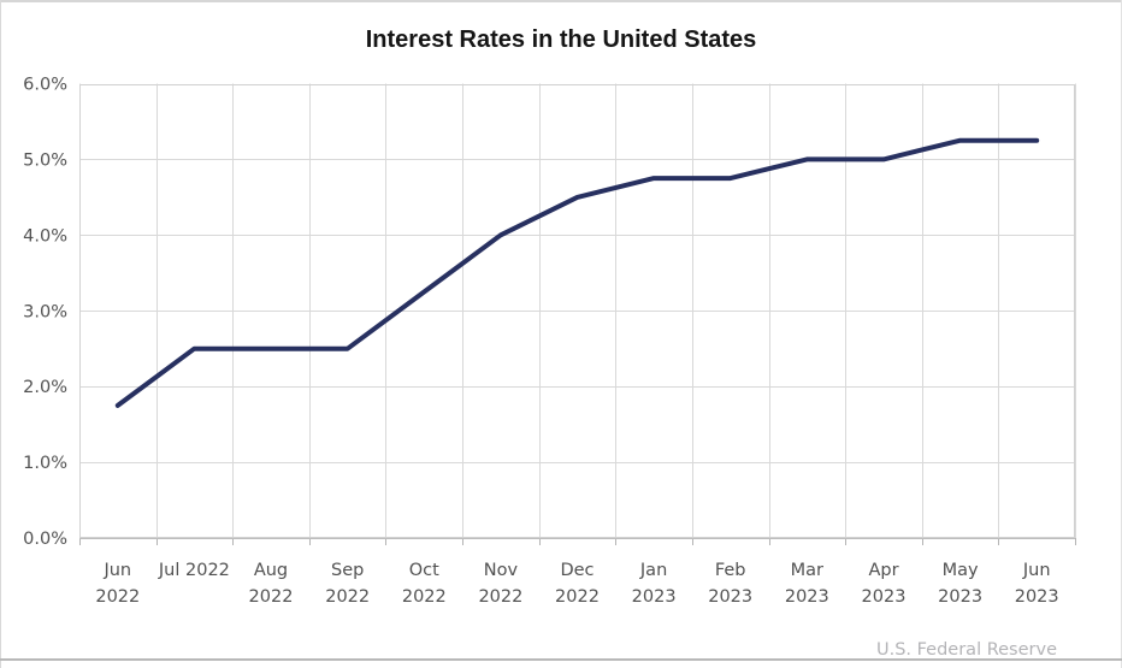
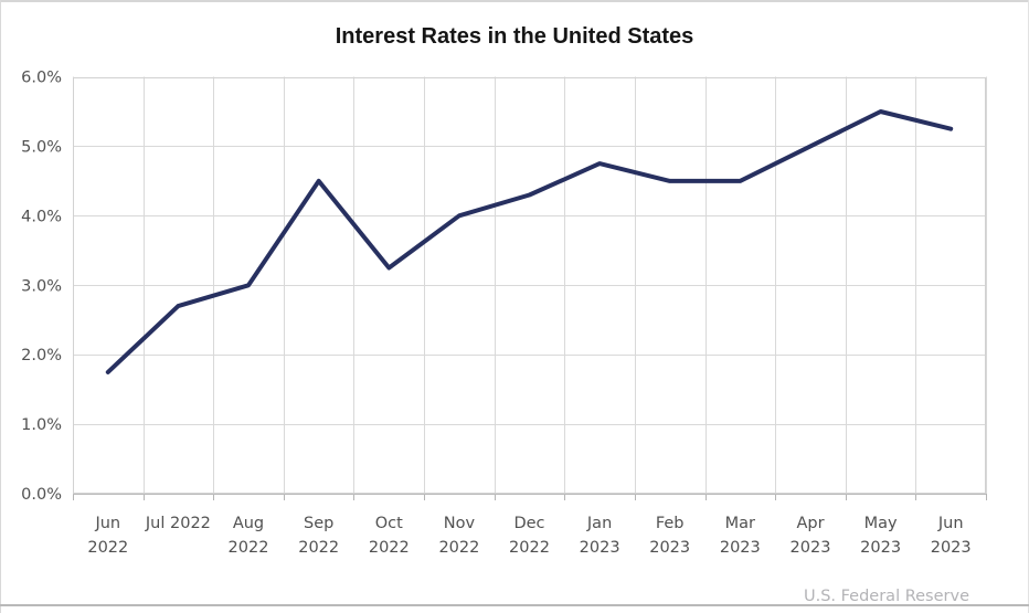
Jul 2022: 2.5% -> 2.7%
Aug 2022: 2.5% -> 3.0%
Sep 2022: 2.5% -> 4.5%
Dec 2022: 4.5% -> 4.3%
Feb 2023: 4.8% -> 4.5%
Mar 2023: 5.0% -> 4.5%
May 2023: 5.2% -> 5.5%
